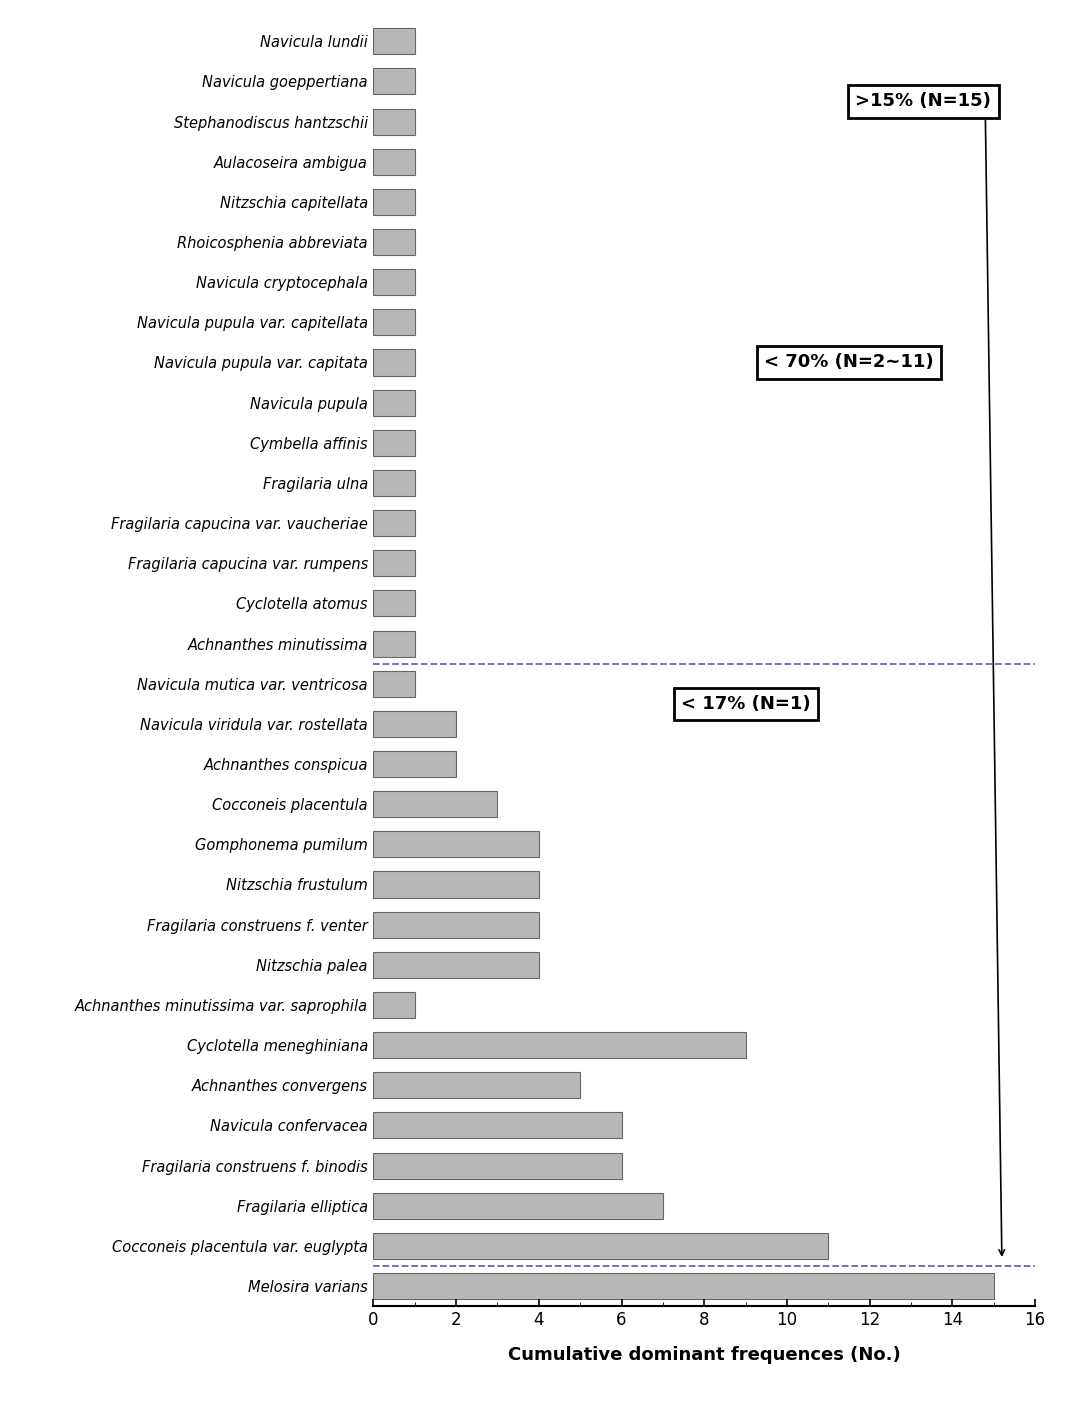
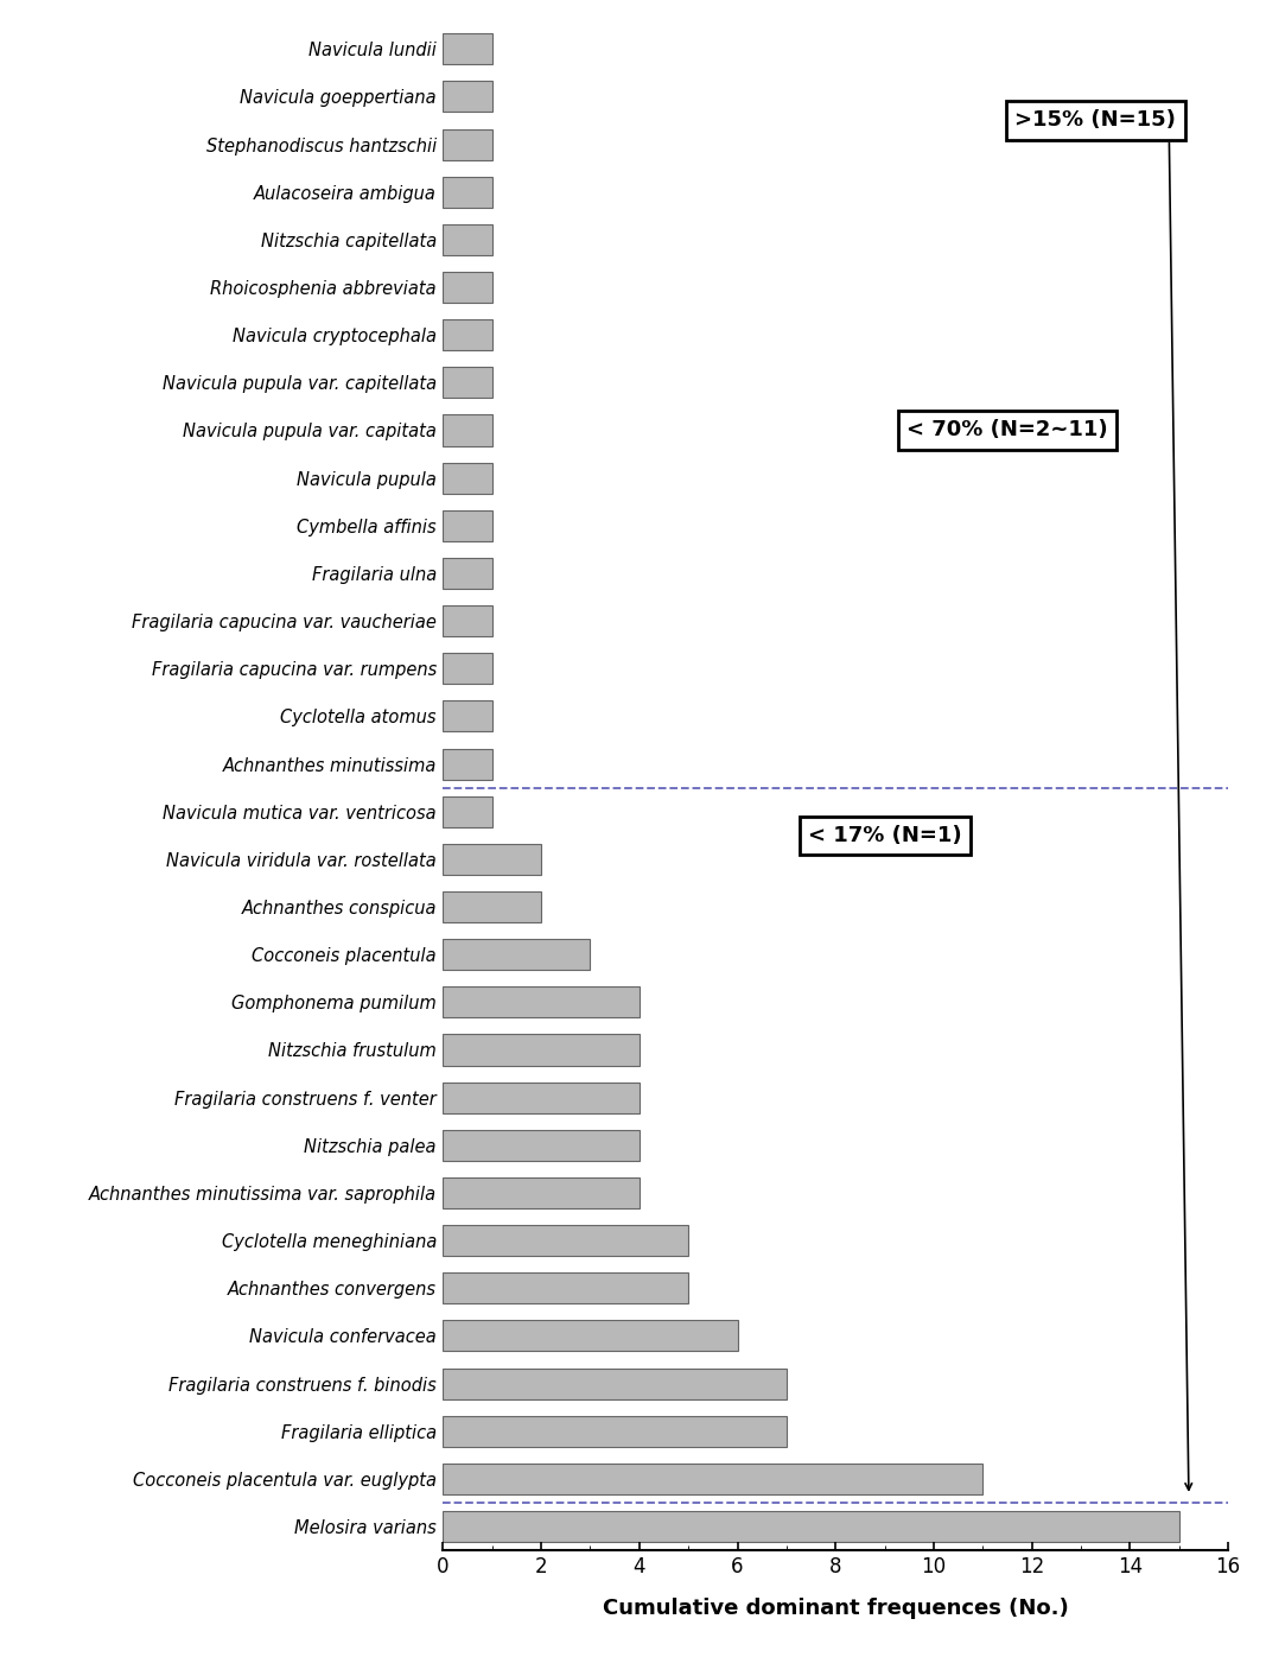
Achnanthes minutissima var. saprophila: 1 -> 4
Cyclotella meneghiniana: 9 -> 5
Fragilaria construens f. binodis: 6 -> 7
